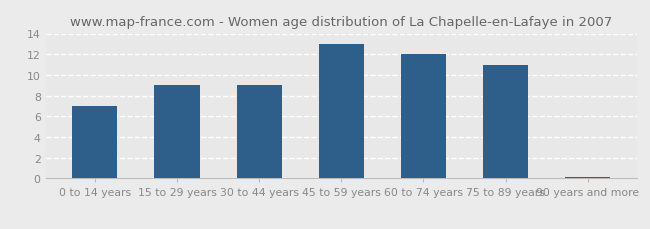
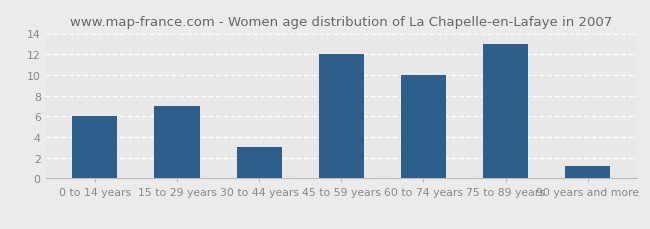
0 to 14 years: 7.0 -> 6.0
15 to 29 years: 9.0 -> 7.0
30 to 44 years: 9.0 -> 3.0
45 to 59 years: 13.0 -> 12.0
60 to 74 years: 12.0 -> 10.0
75 to 89 years: 11.0 -> 13.0
90 years and more: 0.1 -> 1.2
